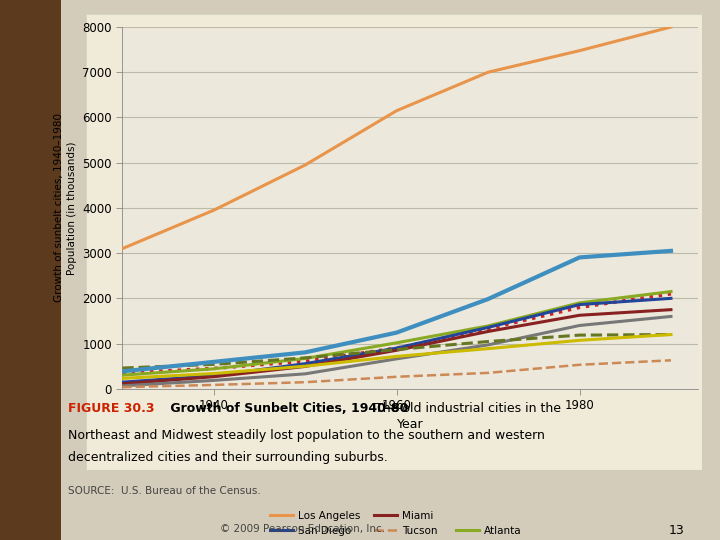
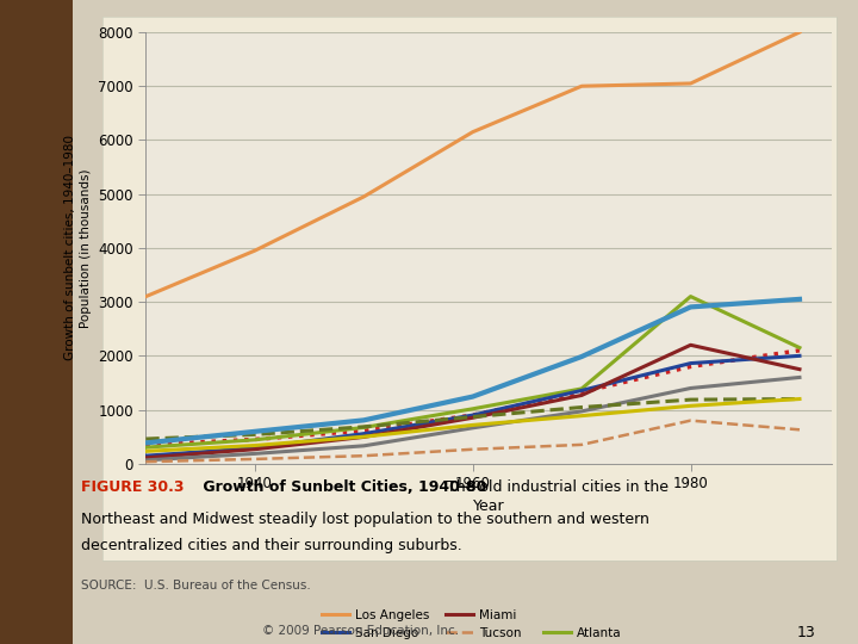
Los Angeles/1980: 7480 -> 7050
Atlanta/1980: 1900 -> 3100
Miami/1980: 1630 -> 2200
Tucson/1980: 530 -> 800
